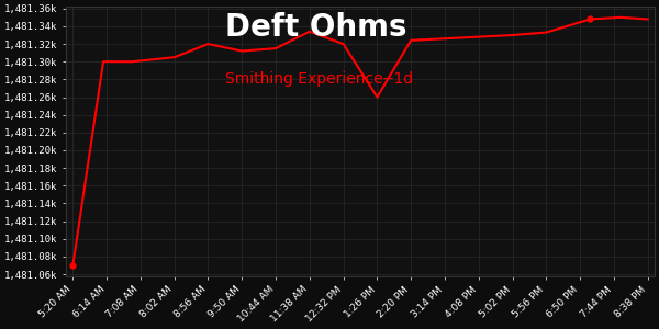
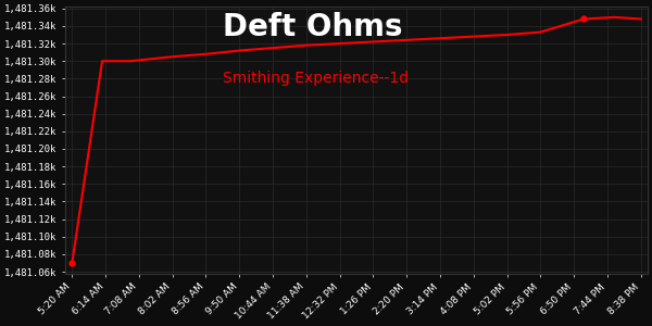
8:56 AM: 1,481.320k -> 1,481.308k
11:38 AM: 1,481.334k -> 1,481.318k
1:26 PM: 1,481.260k -> 1,481.322k
